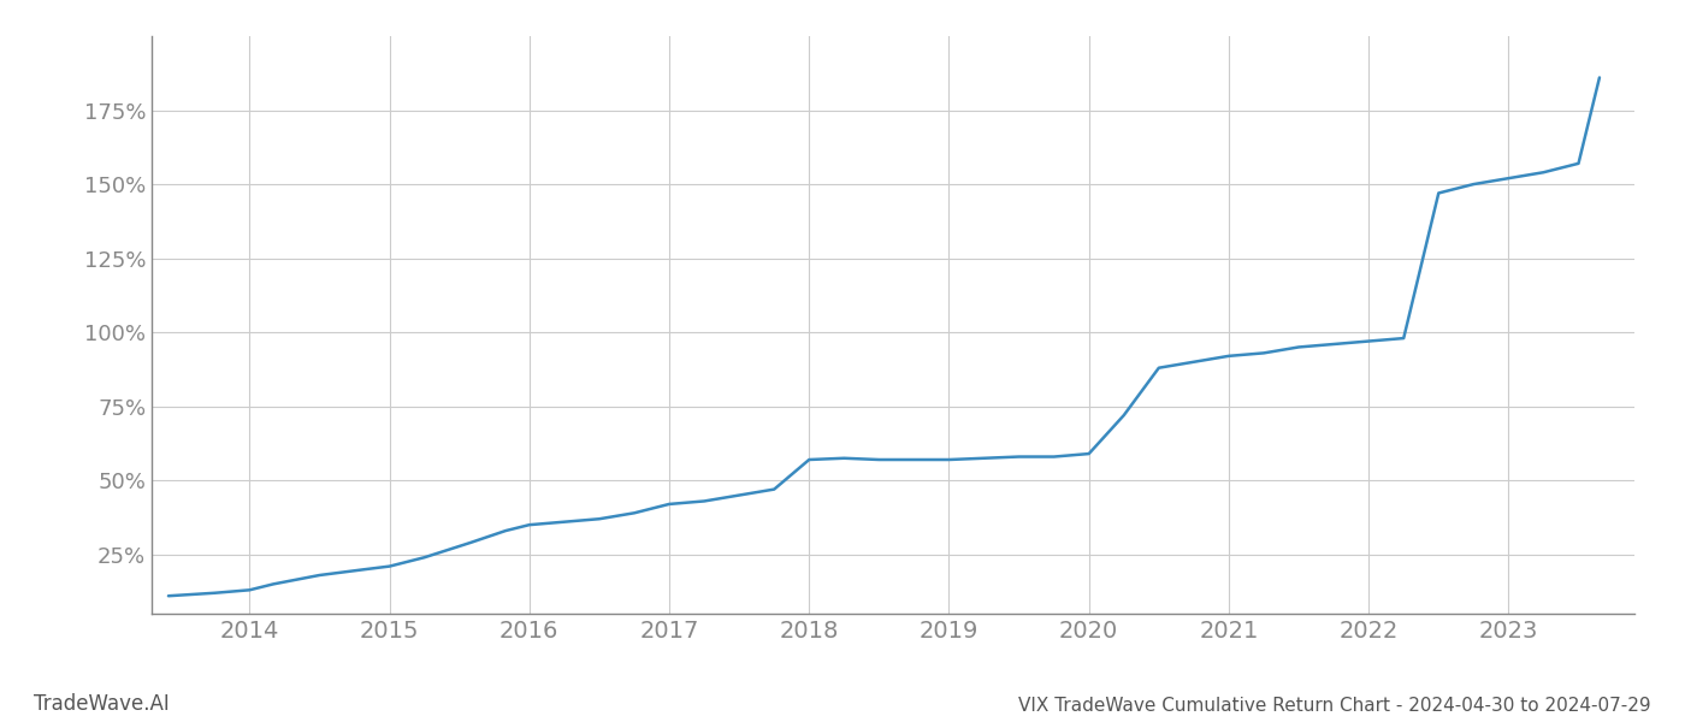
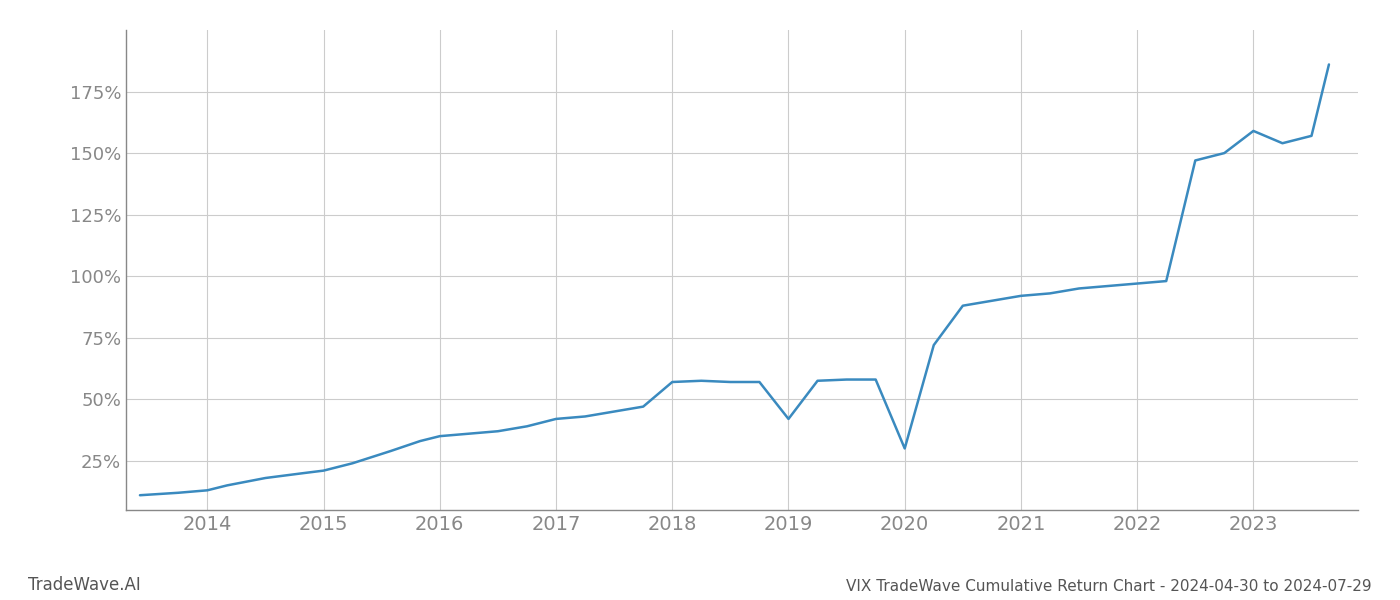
2019: 57.0% -> 42.0%
2020: 59.0% -> 30.0%
2023: 152.0% -> 159.0%
